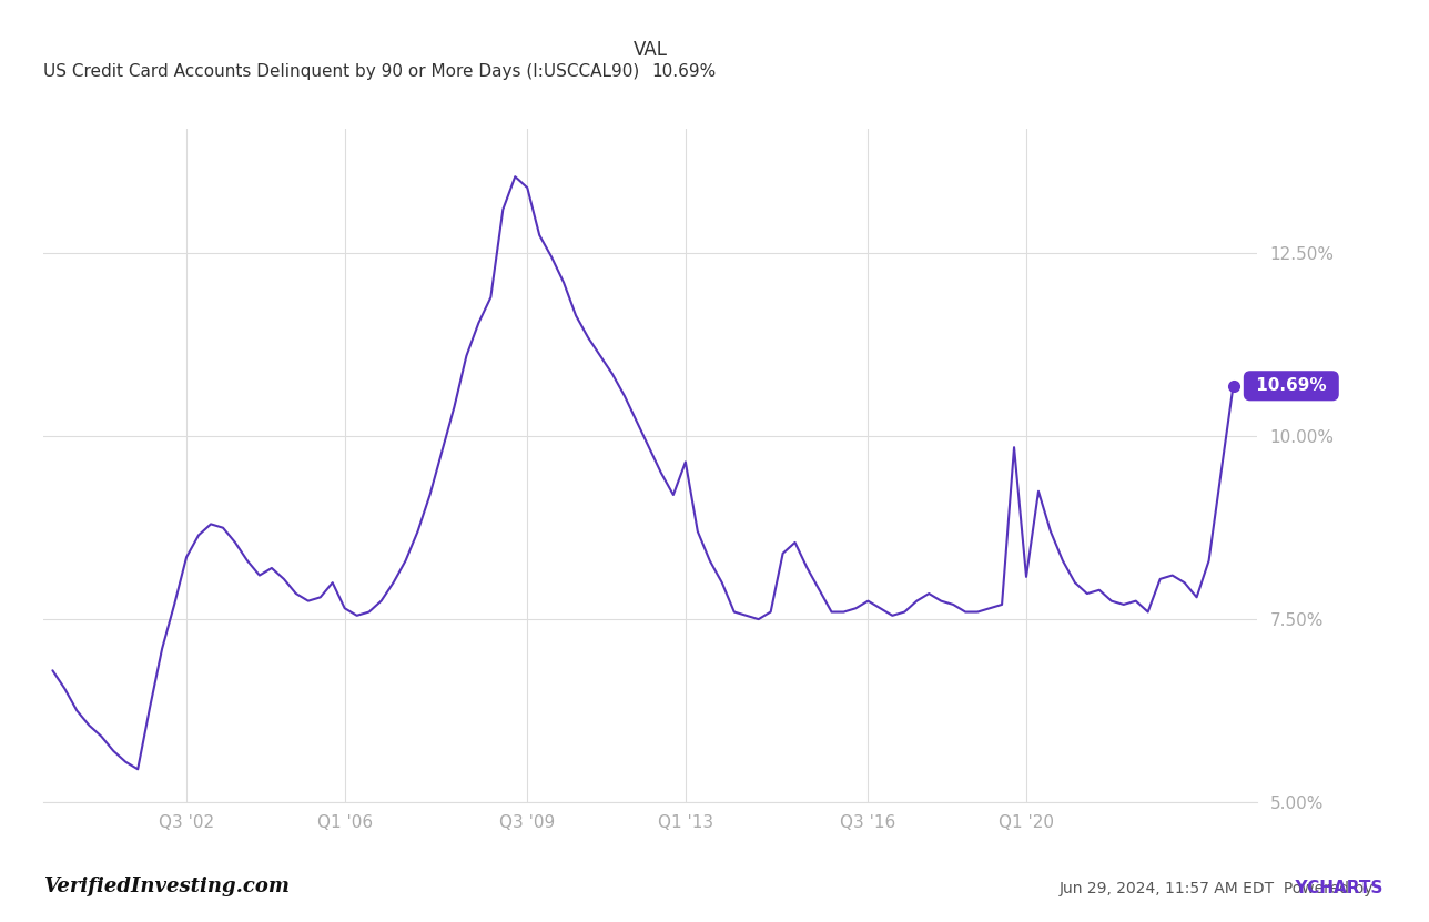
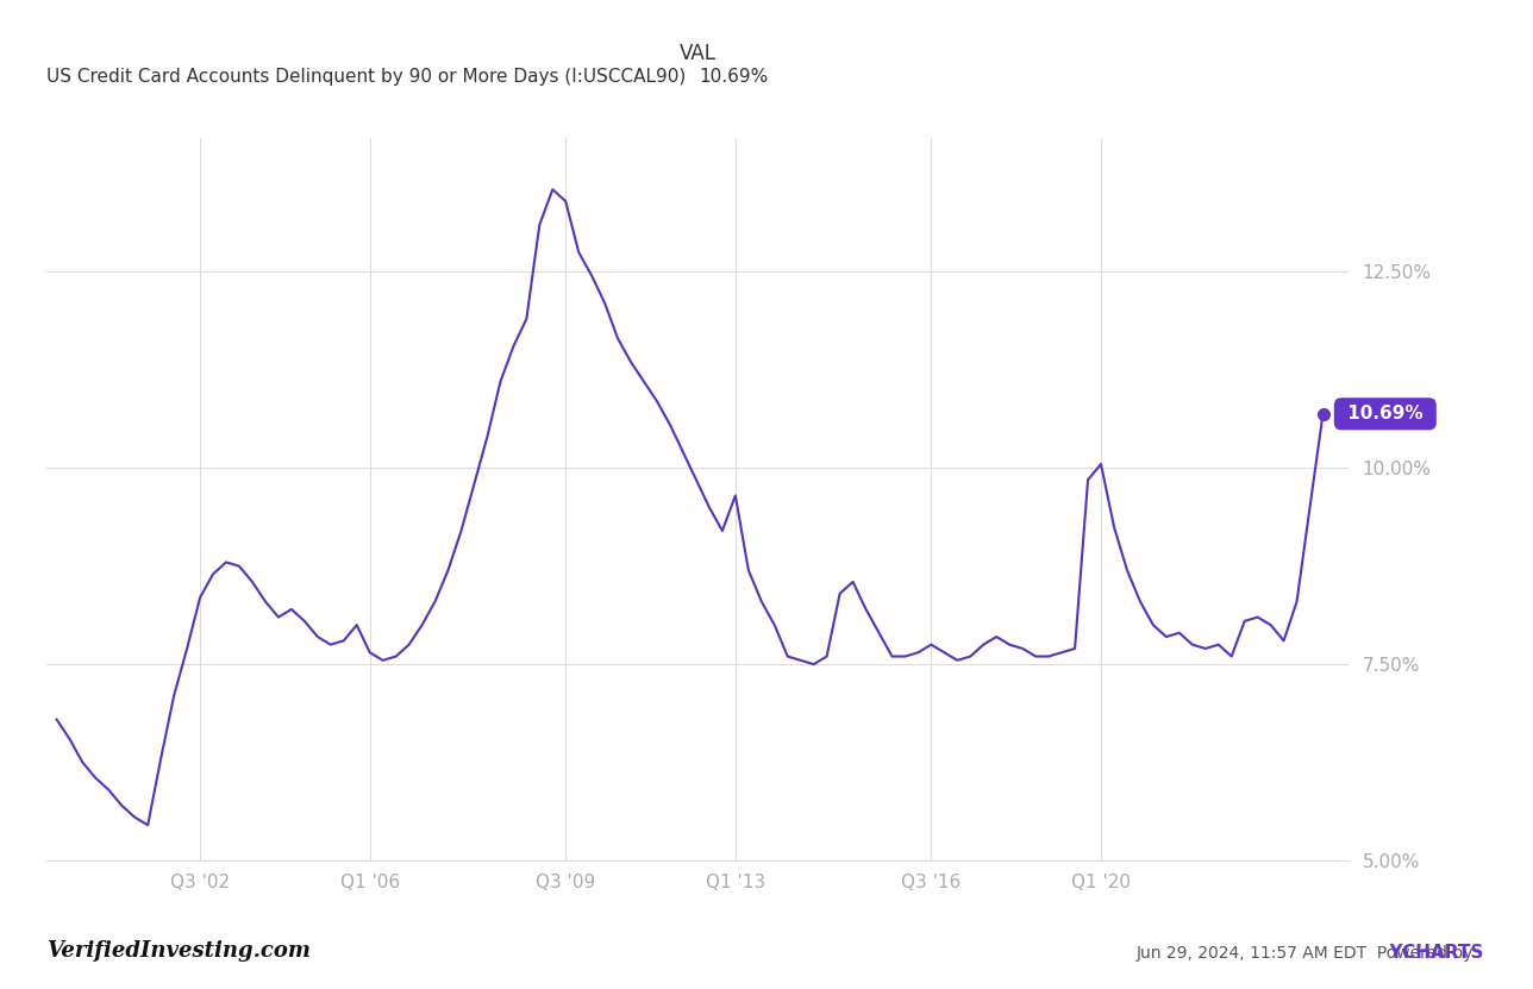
Q1 '20: 8.08% -> 10.05%
